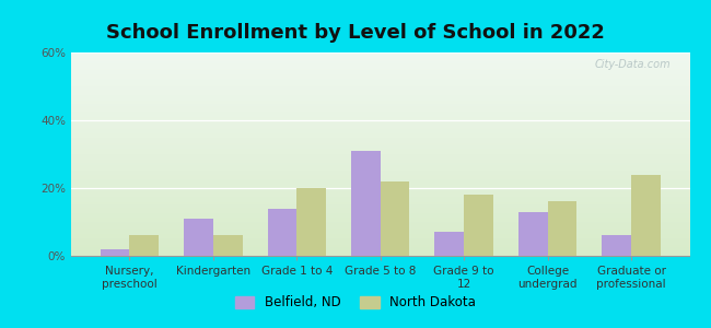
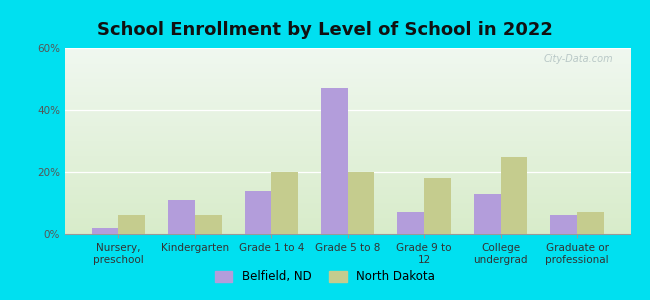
Belfield, ND/Grade 5 to 8: 31% -> 47%
North Dakota/Grade 5 to 8: 22% -> 20%
North Dakota/College undergrad: 16% -> 25%
North Dakota/Graduate or professional: 24% -> 7%
